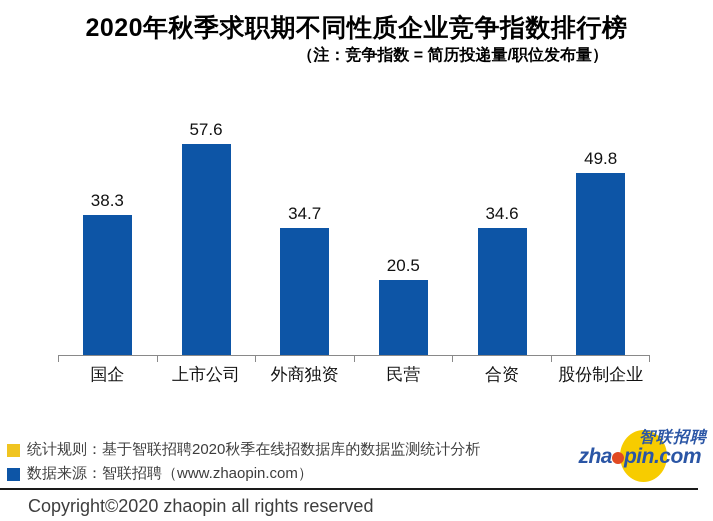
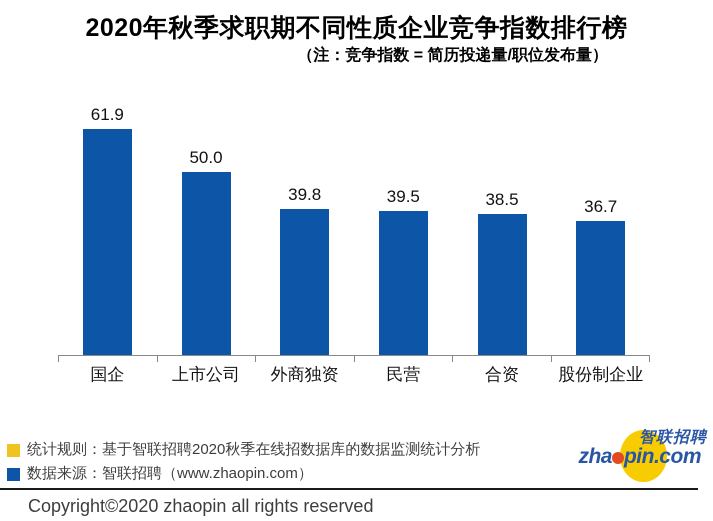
国企: 38.3 -> 61.9
上市公司: 57.6 -> 50.0
外商独资: 34.7 -> 39.8
民营: 20.5 -> 39.5
合资: 34.6 -> 38.5
股份制企业: 49.8 -> 36.7
